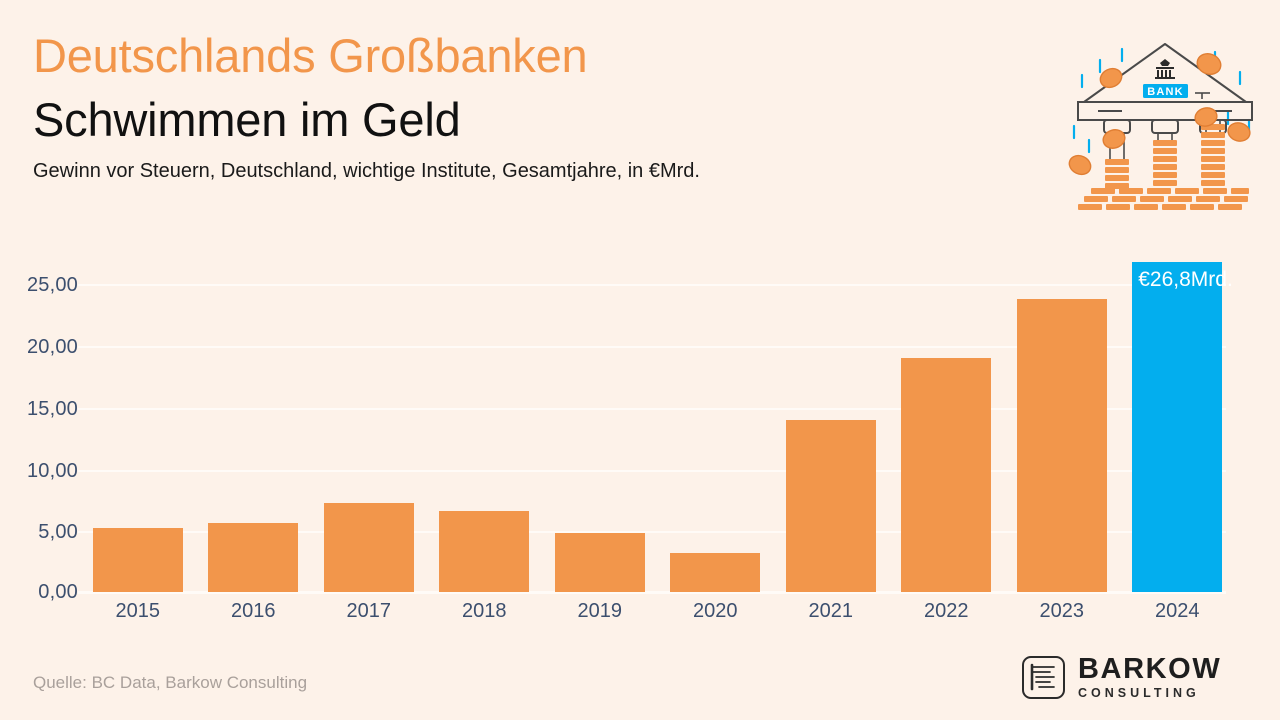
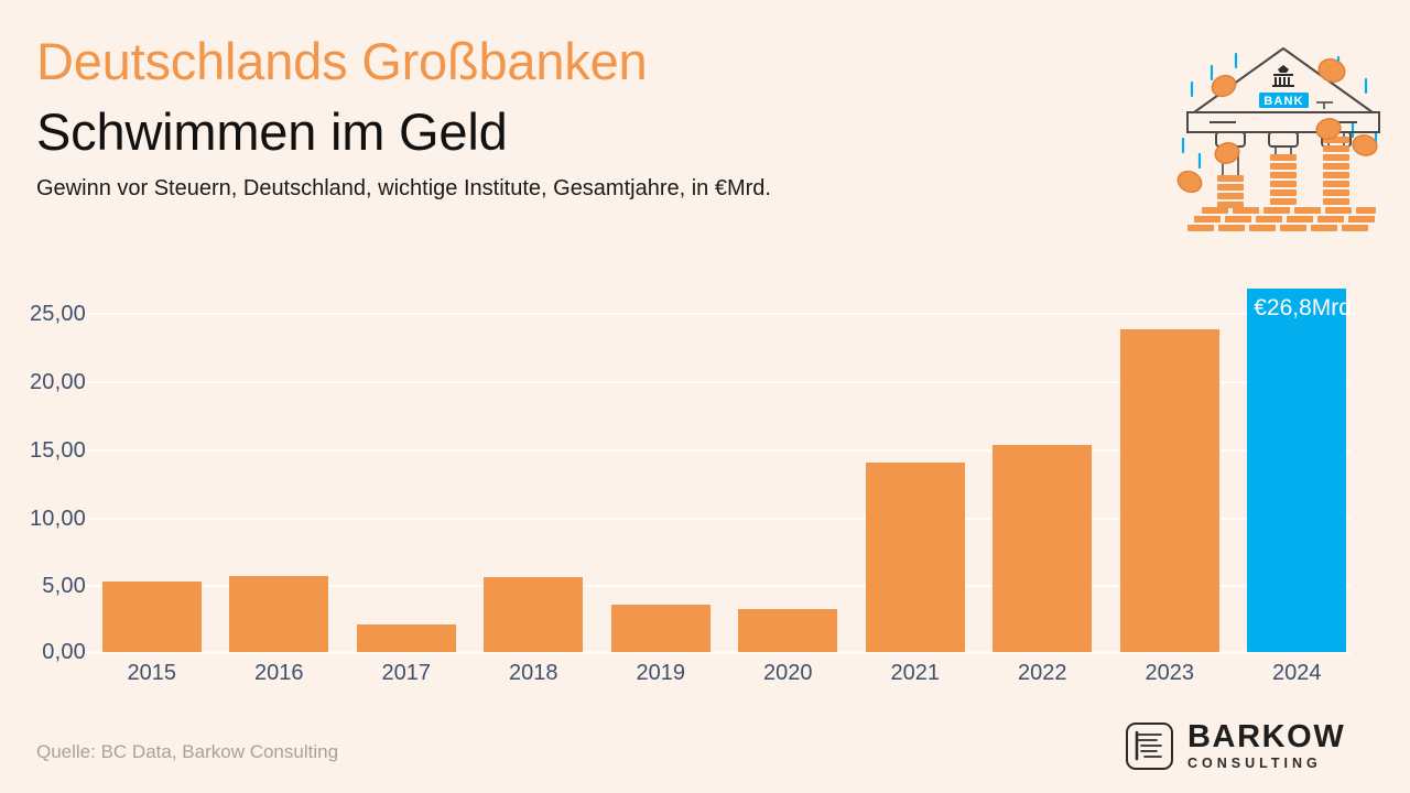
2017: 7,2 -> 2,0
2018: 6,6 -> 5,5
2019: 4,8 -> 3,5
2022: 19,0 -> 15,3
